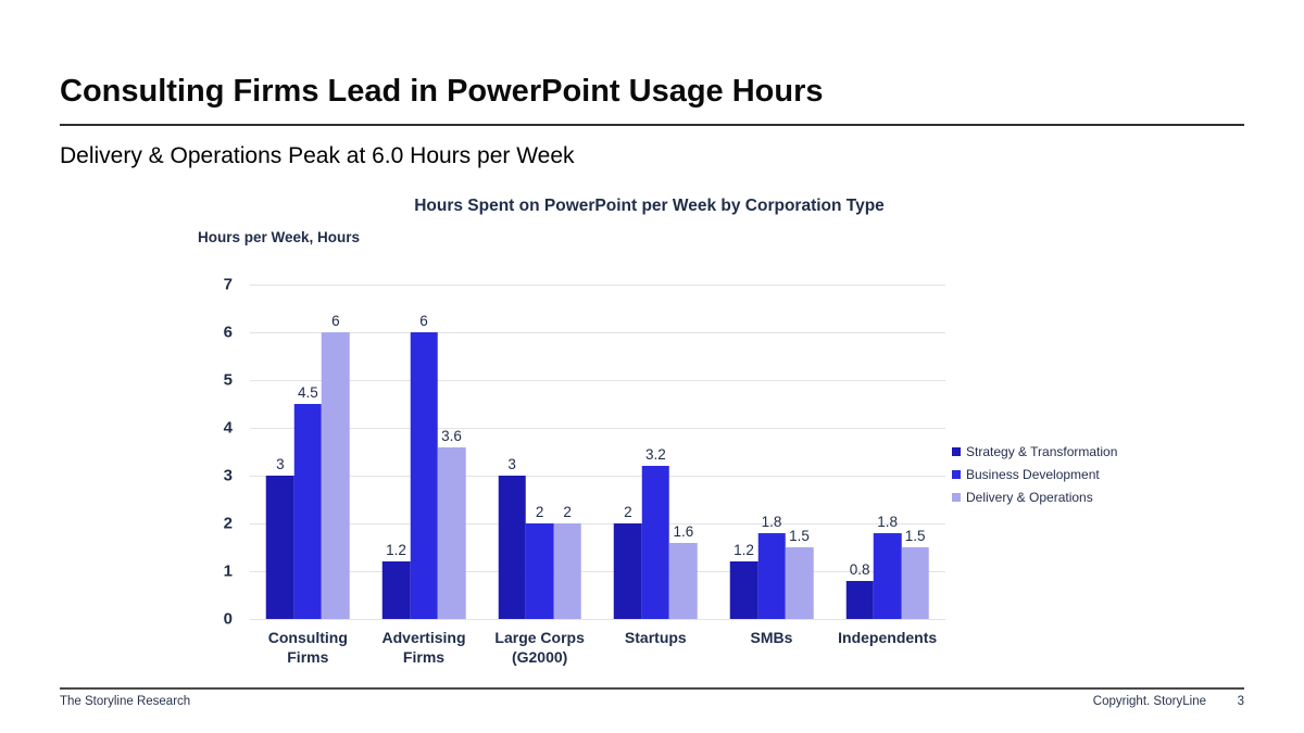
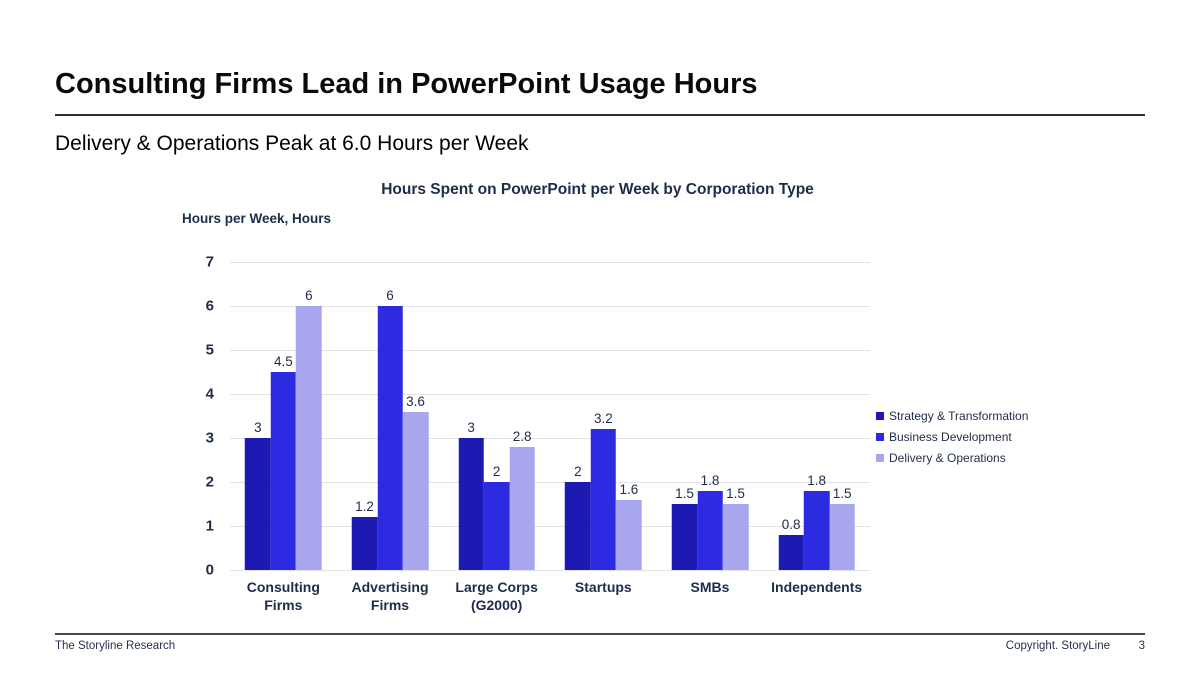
Delivery & Operations/Large Corps (G2000): 2 -> 2.8
Strategy & Transformation/SMBs: 1.2 -> 1.5
